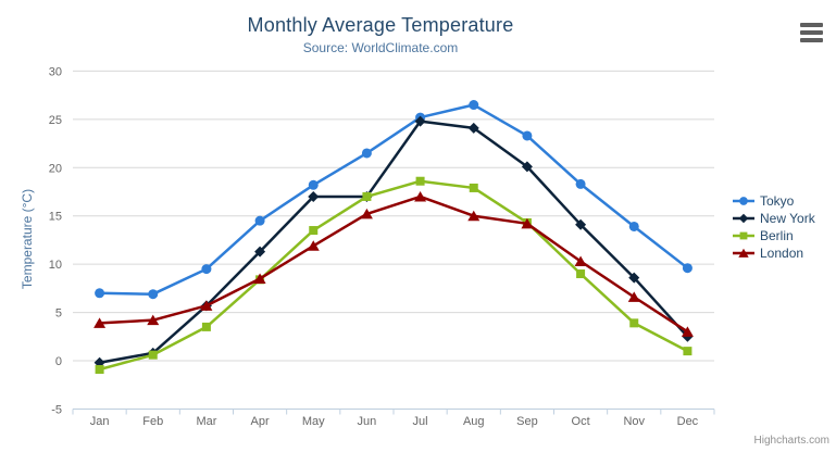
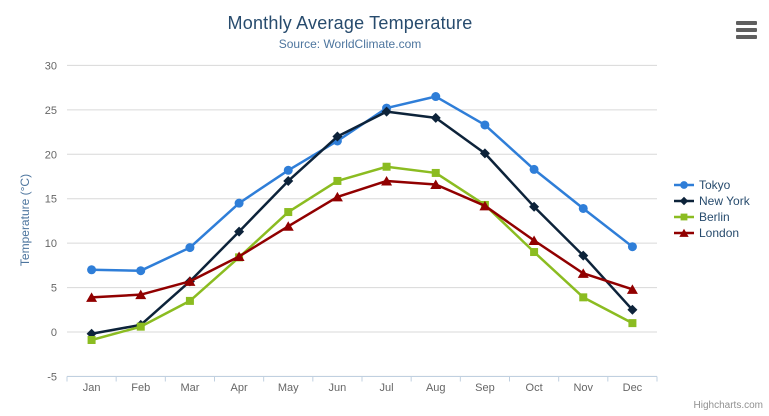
New York/Jun: 17 -> 22
London/Aug: 15 -> 17
London/Dec: 3 -> 5
